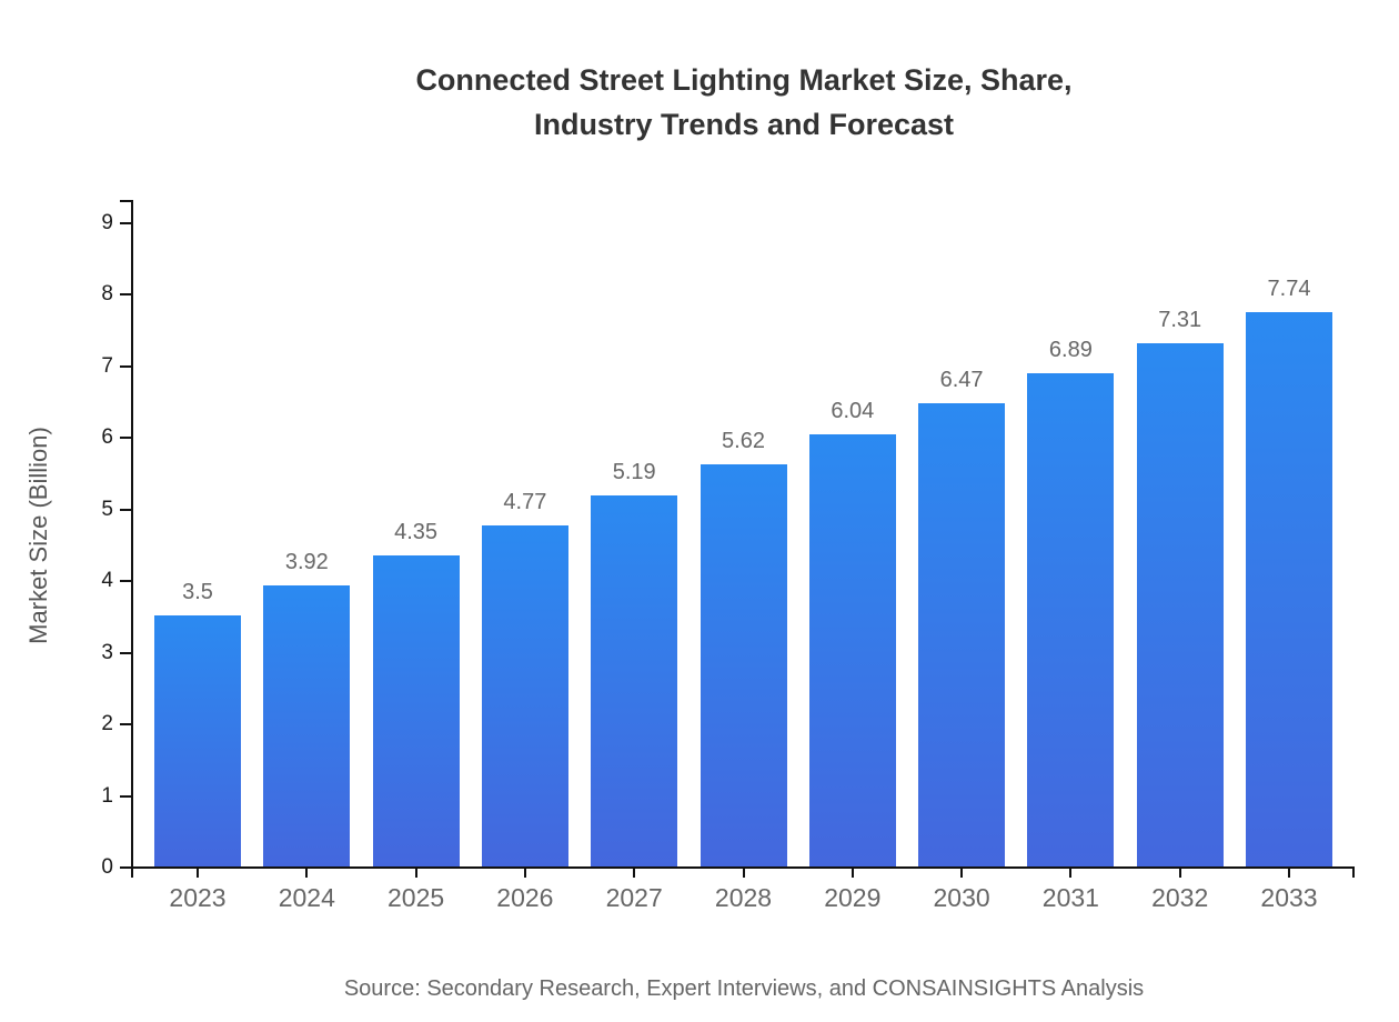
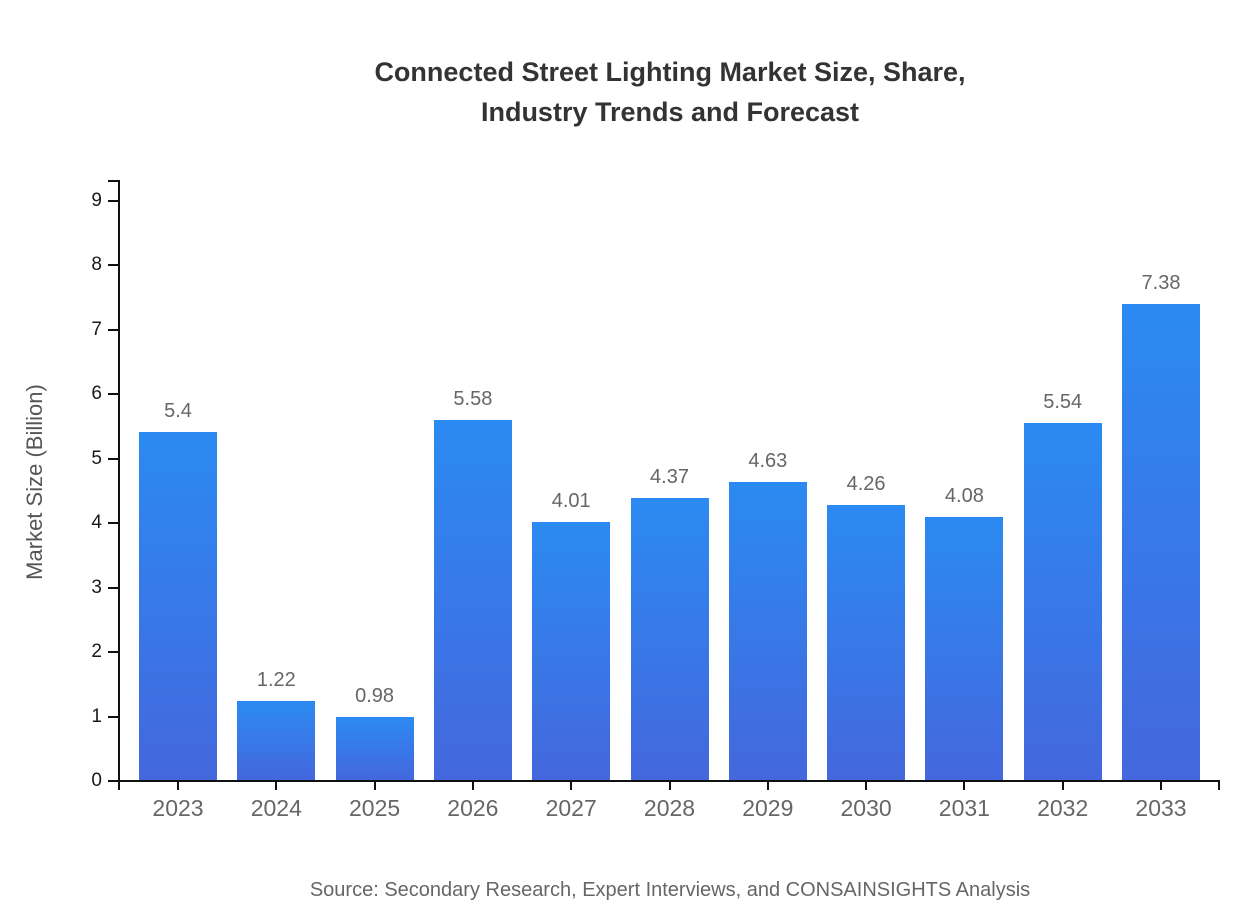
2023: 3.5 -> 5.4
2024: 3.92 -> 1.22
2025: 4.35 -> 0.98
2026: 4.77 -> 5.58
2027: 5.19 -> 4.01
2028: 5.62 -> 4.37
2029: 6.04 -> 4.63
2030: 6.47 -> 4.26
2031: 6.89 -> 4.08
2032: 7.31 -> 5.54
2033: 7.74 -> 7.38
